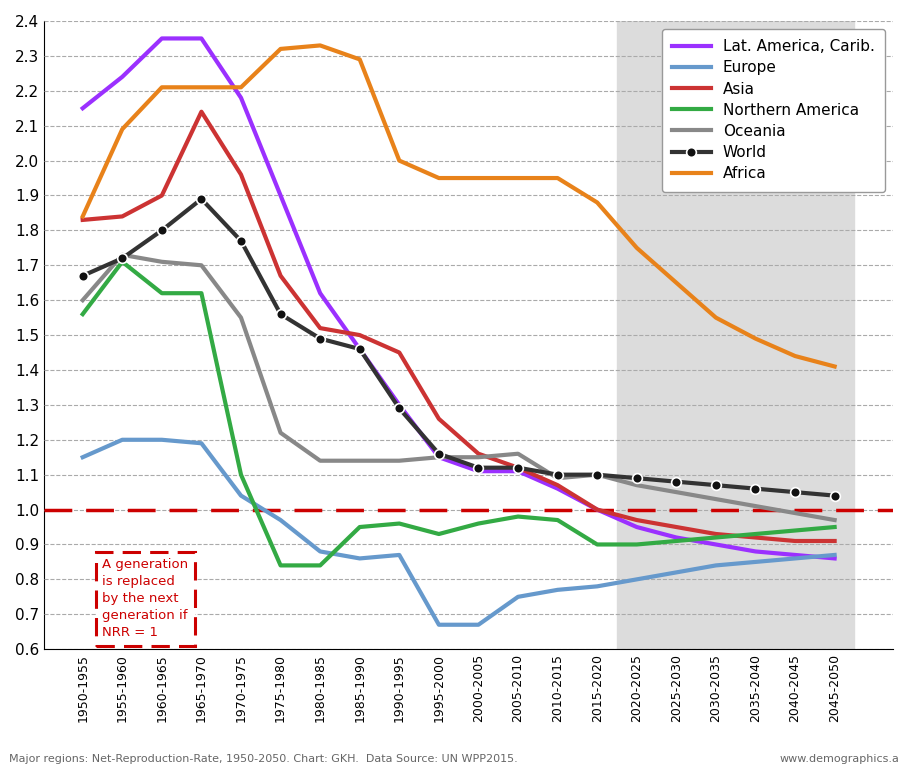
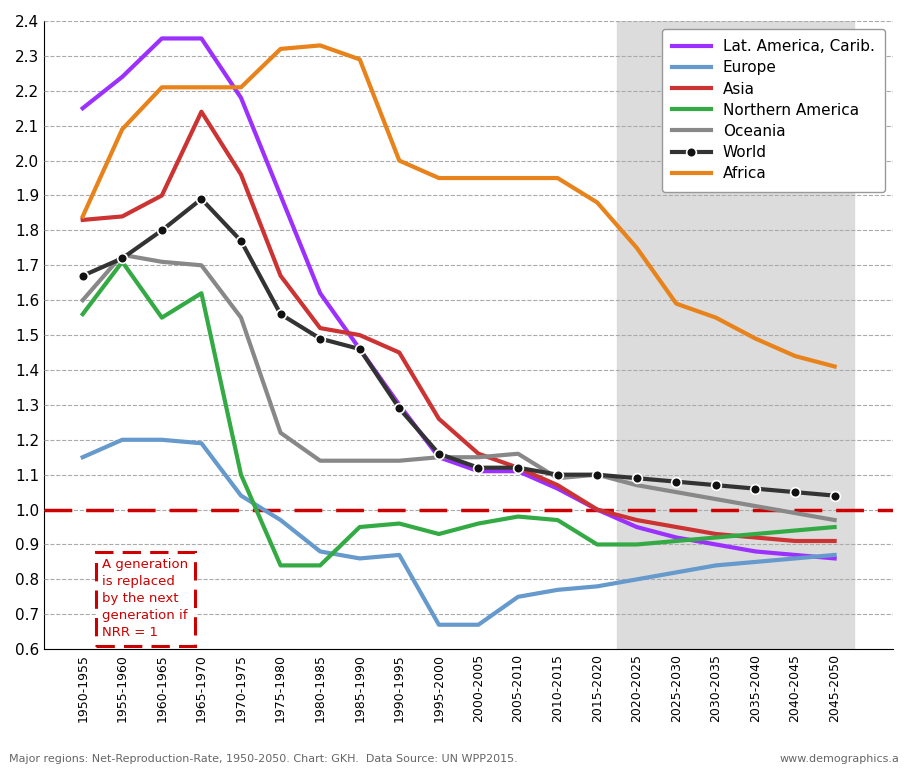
Northern America/1960-1965: 1.62 -> 1.55
Africa/2025-2030: 1.65 -> 1.59
